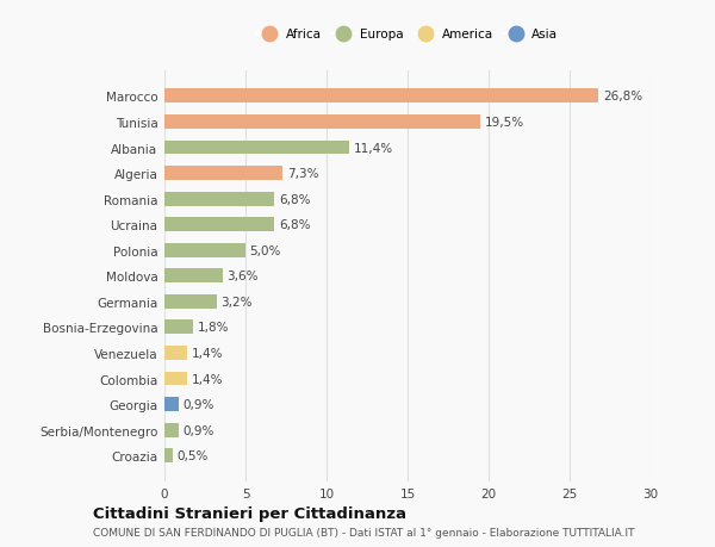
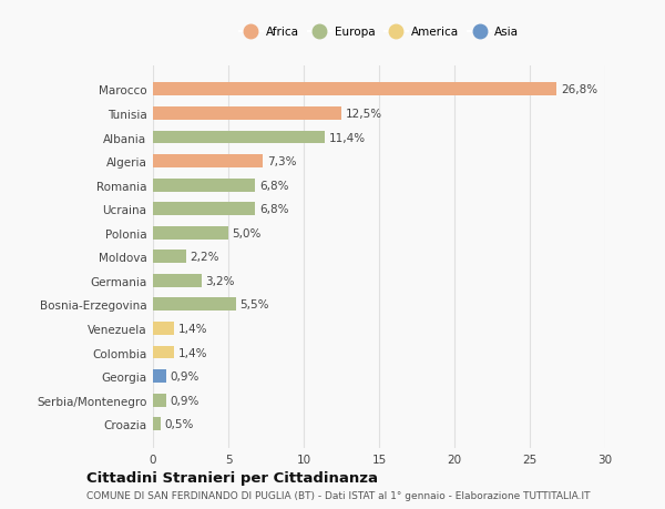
Tunisia: 19,5% -> 12,5%
Moldova: 3,6% -> 2,2%
Bosnia-Erzegovina: 1,8% -> 5,5%
